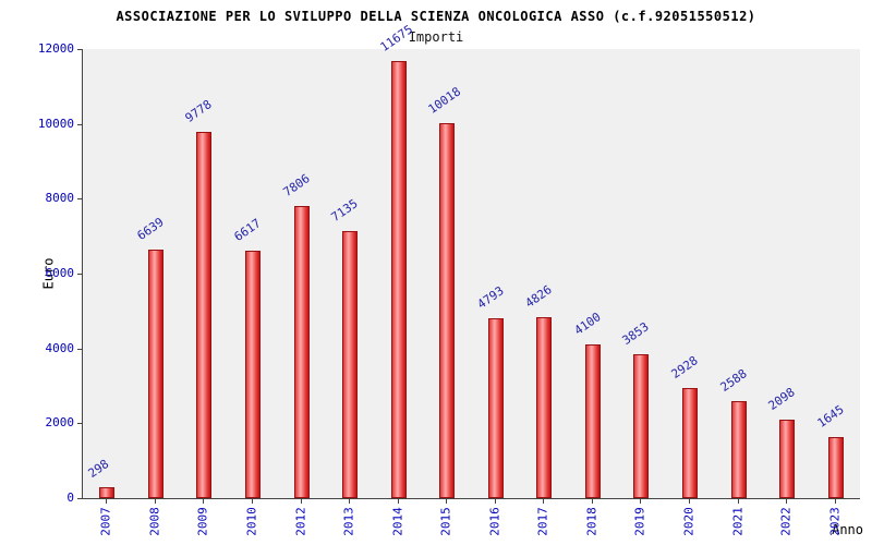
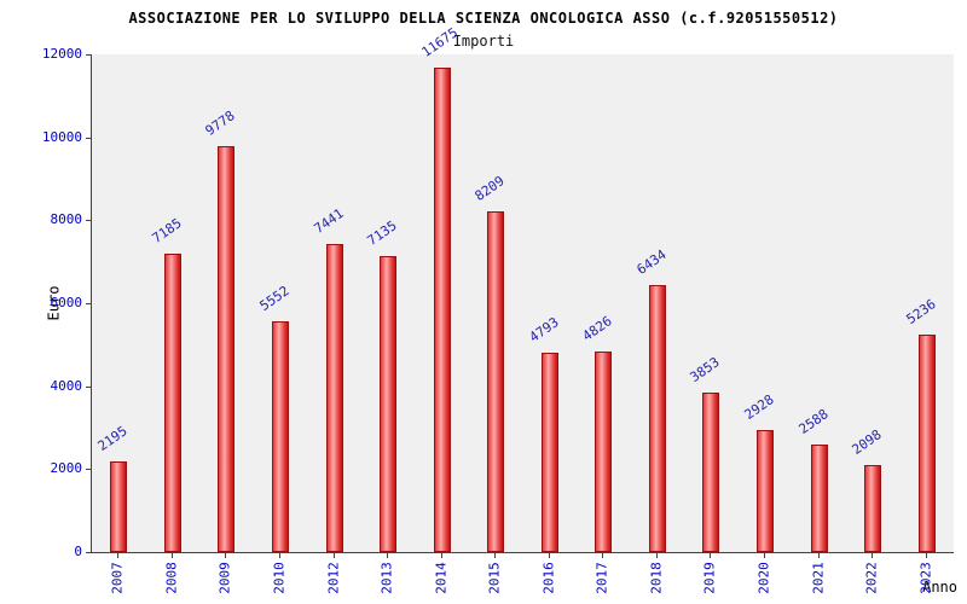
2007: 298 -> 2195
2008: 6639 -> 7185
2010: 6617 -> 5552
2012: 7806 -> 7441
2015: 10018 -> 8209
2018: 4100 -> 6434
2023: 1645 -> 5236
